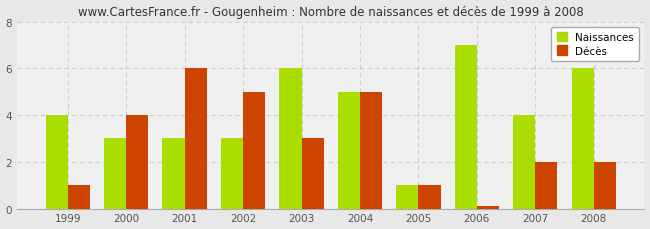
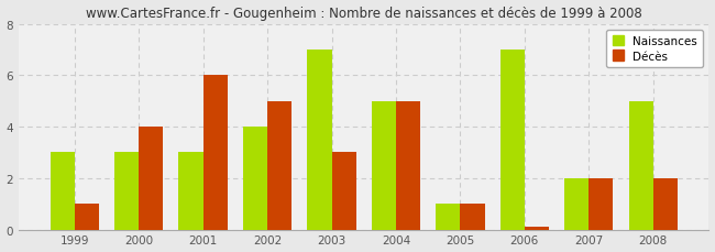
Naissances/1999: 4 -> 3
Naissances/2002: 3 -> 4
Naissances/2003: 6 -> 7
Naissances/2007: 4 -> 2
Naissances/2008: 6 -> 5
